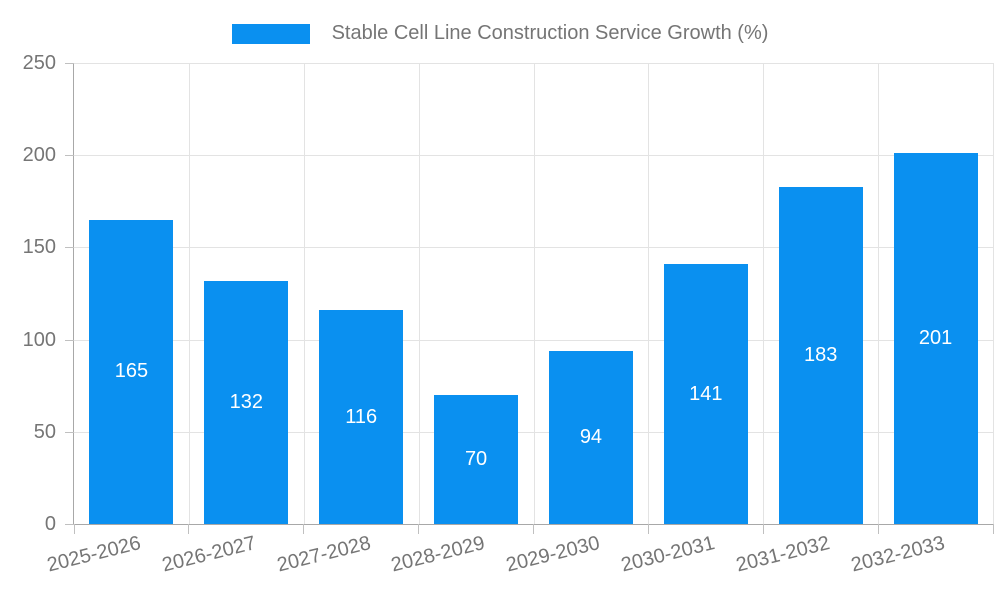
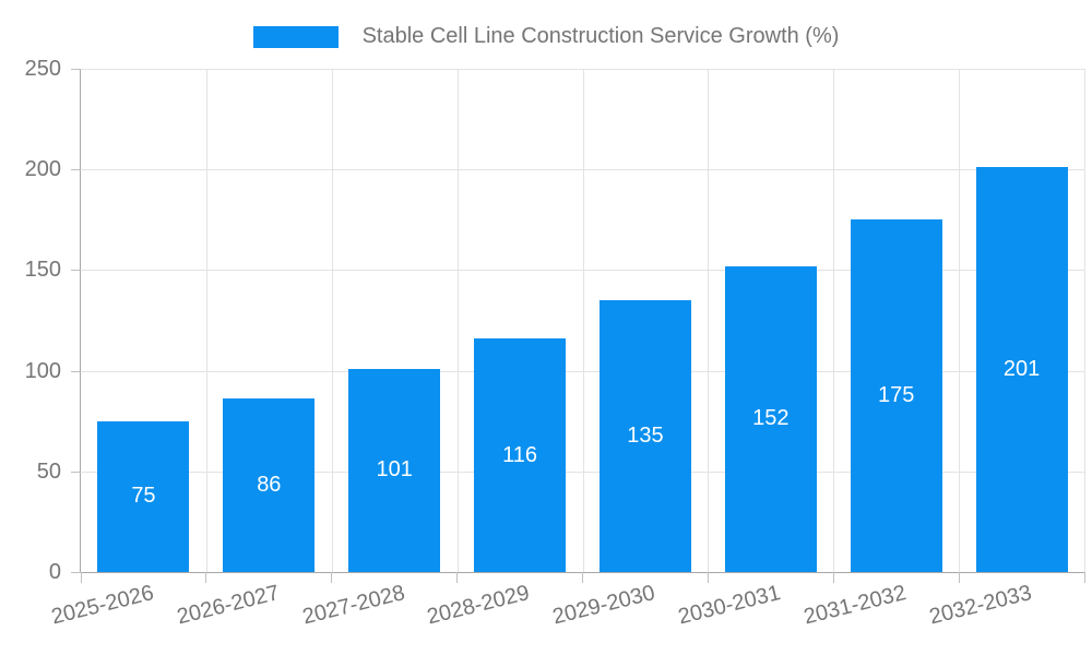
2025-2026: 165 -> 75
2026-2027: 132 -> 86
2027-2028: 116 -> 101
2028-2029: 70 -> 116
2029-2030: 94 -> 135
2030-2031: 141 -> 152
2031-2032: 183 -> 175
